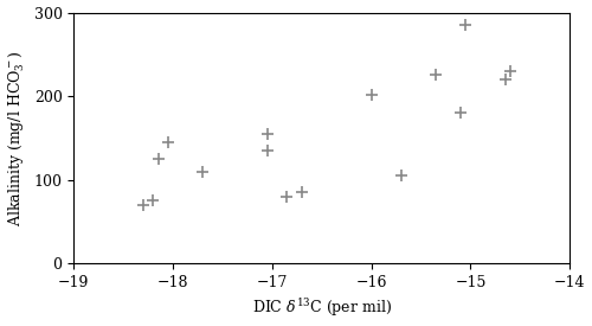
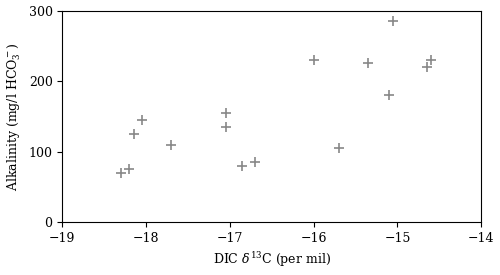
−16: 202 -> 230
